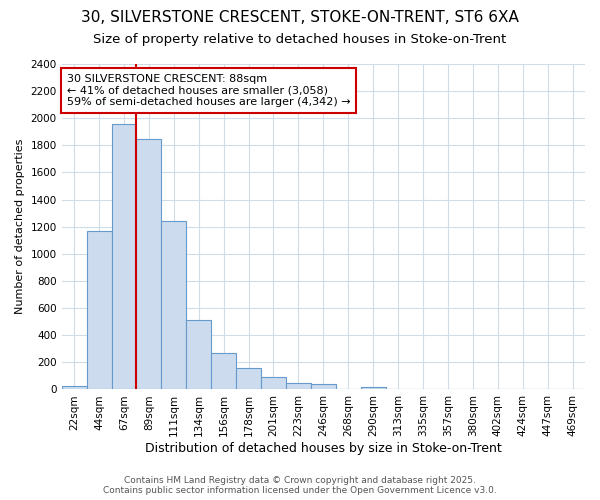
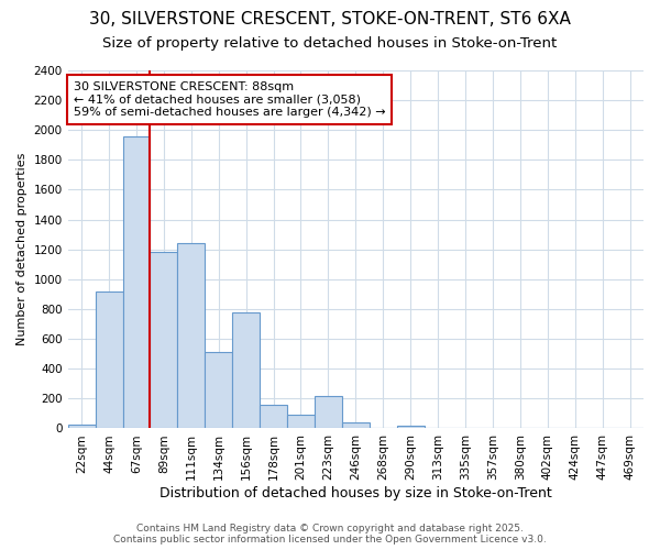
44sqm: 1170 -> 920
89sqm: 1850 -> 1180
156sqm: 270 -> 780
223sqm: 50 -> 220
